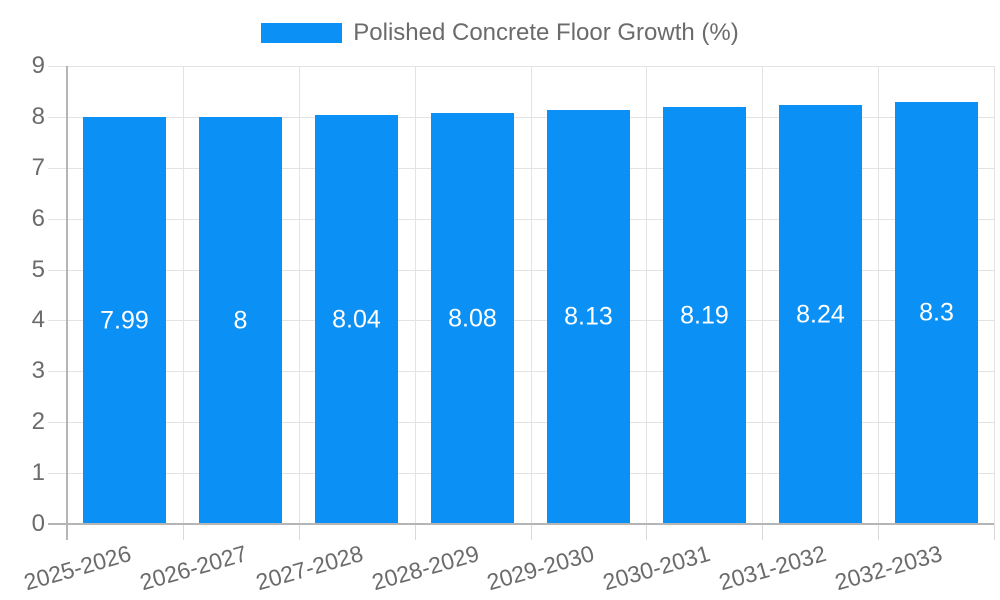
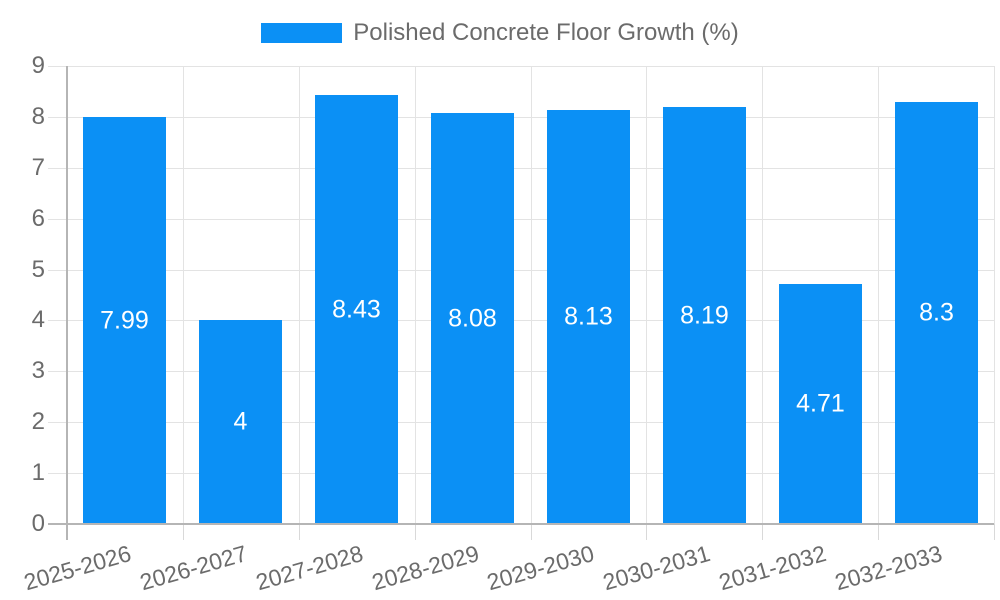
2026-2027: 8 -> 4
2027-2028: 8.04 -> 8.43
2031-2032: 8.24 -> 4.71
